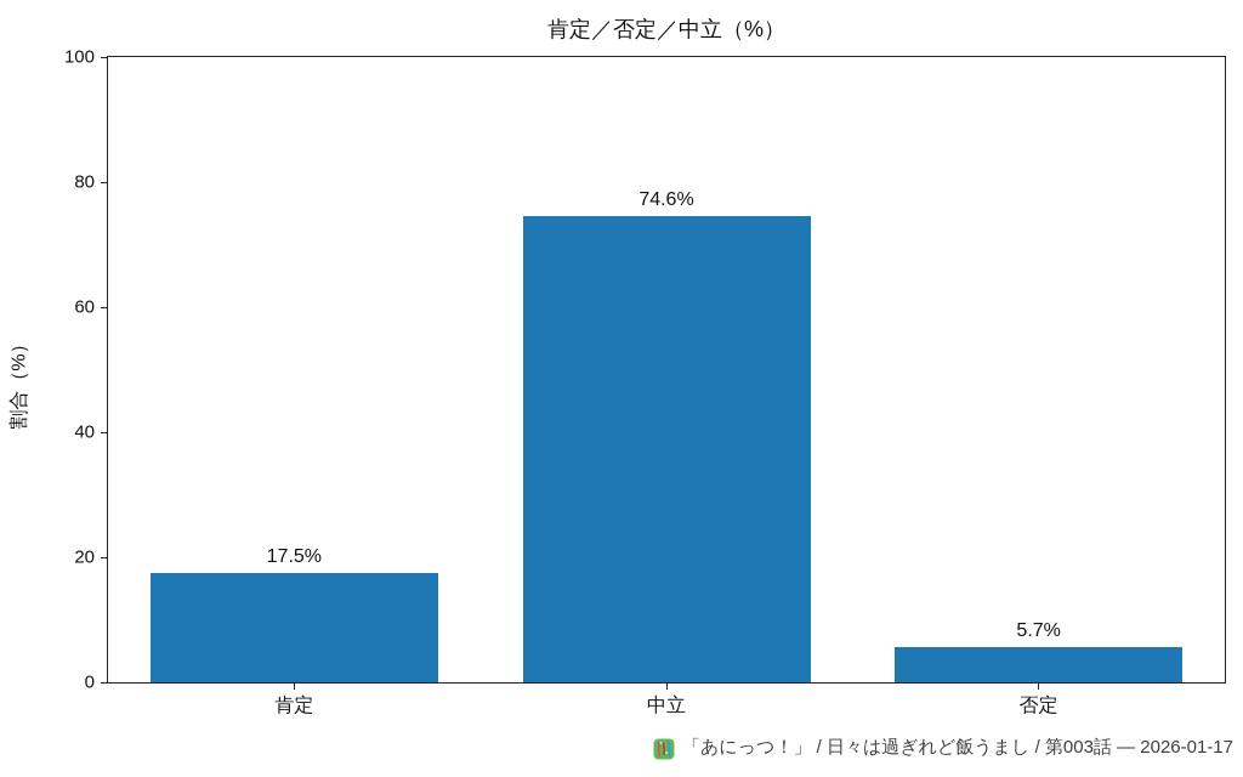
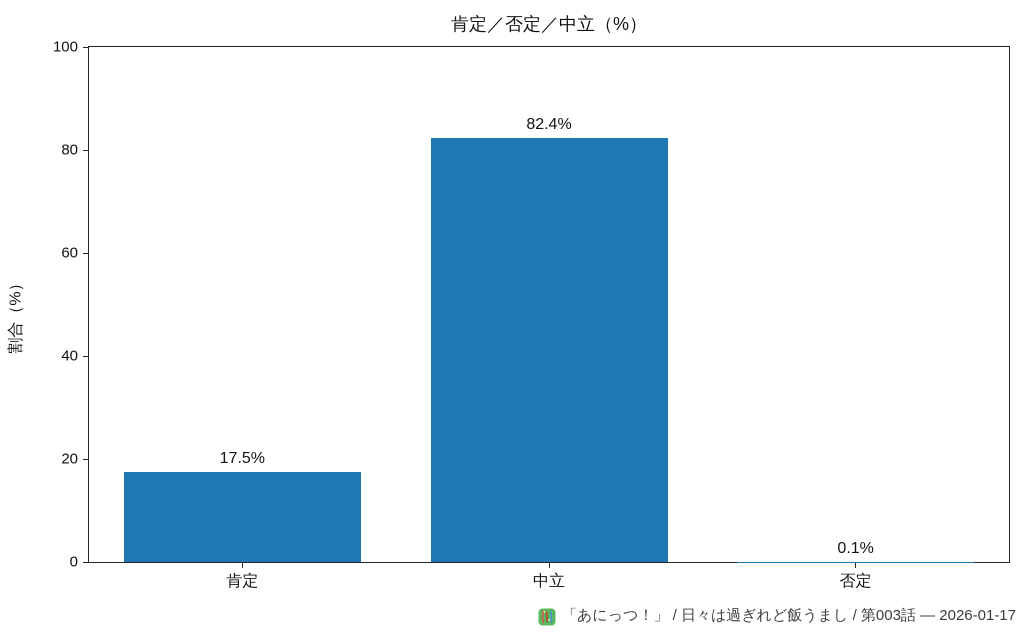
中立: 74.6% -> 82.4%
否定: 5.7% -> 0.1%
